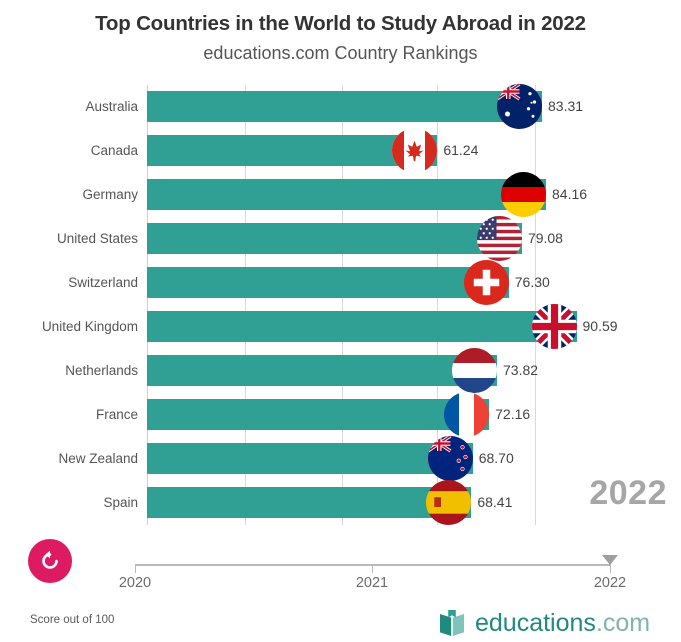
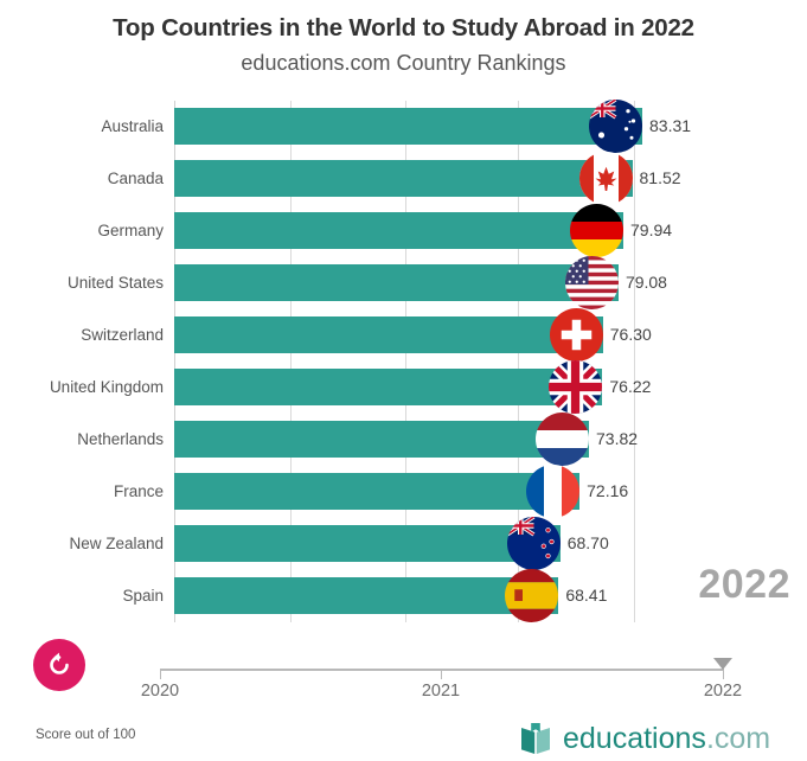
Canada: 61.24 -> 81.52
Germany: 84.16 -> 79.94
United Kingdom: 90.59 -> 76.22
